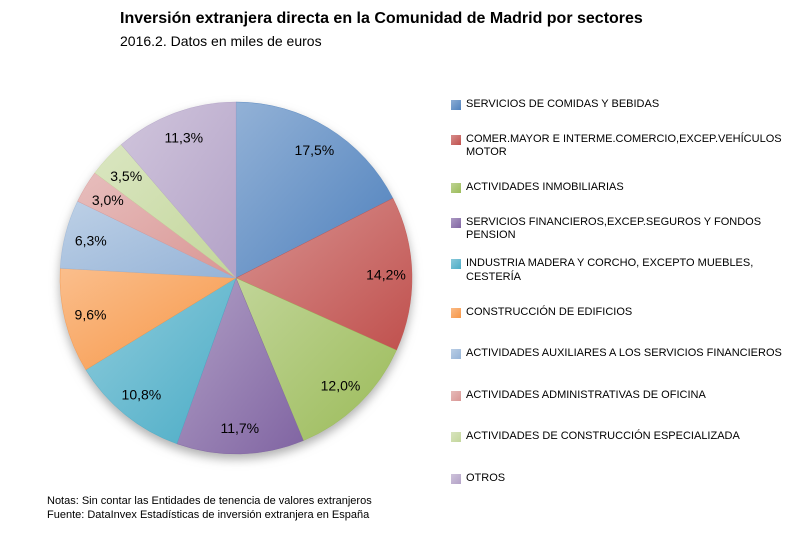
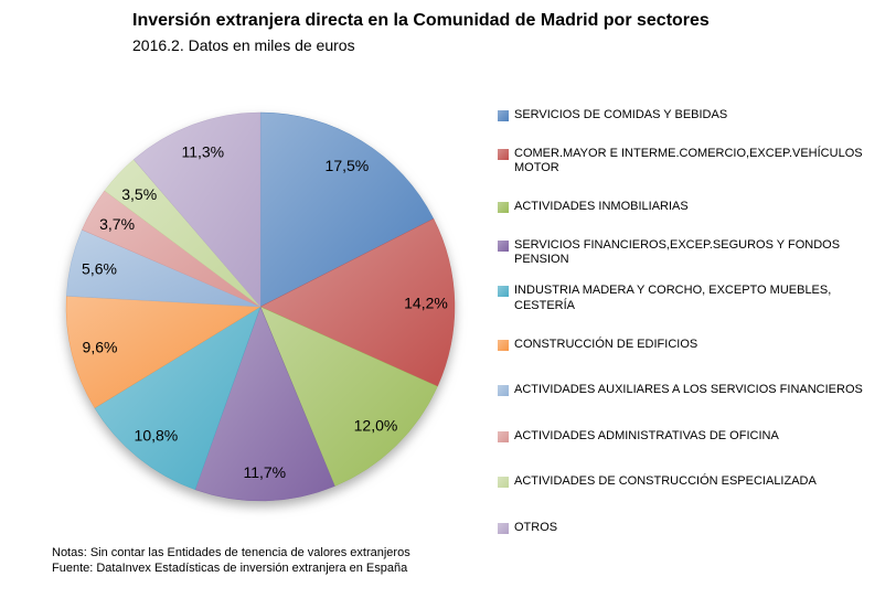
ACTIVIDADES AUXILIARES A LOS SERVICIOS FINANCIEROS: 6,3% -> 5,6%
ACTIVIDADES ADMINISTRATIVAS DE OFICINA: 3,0% -> 3,7%
